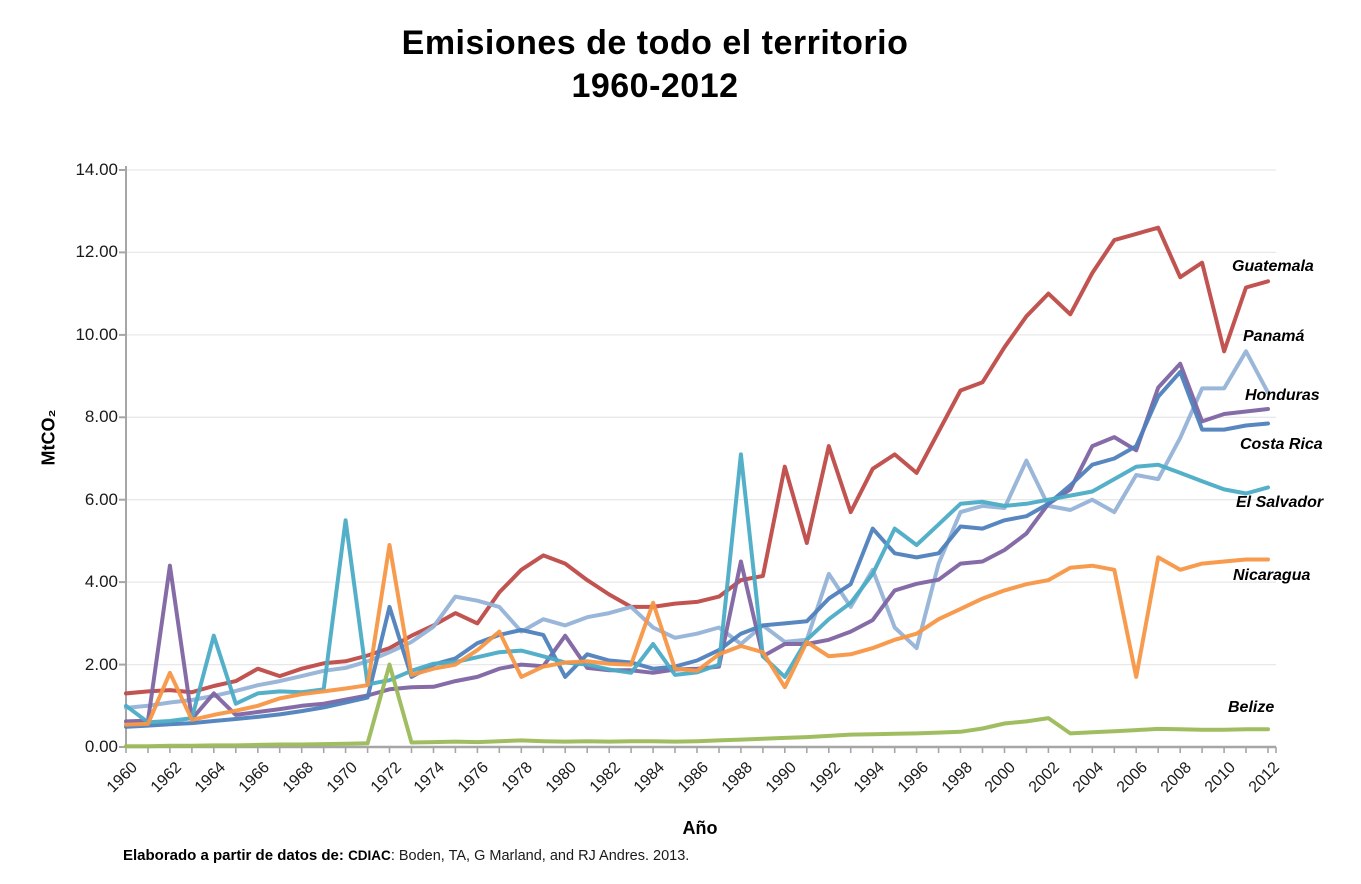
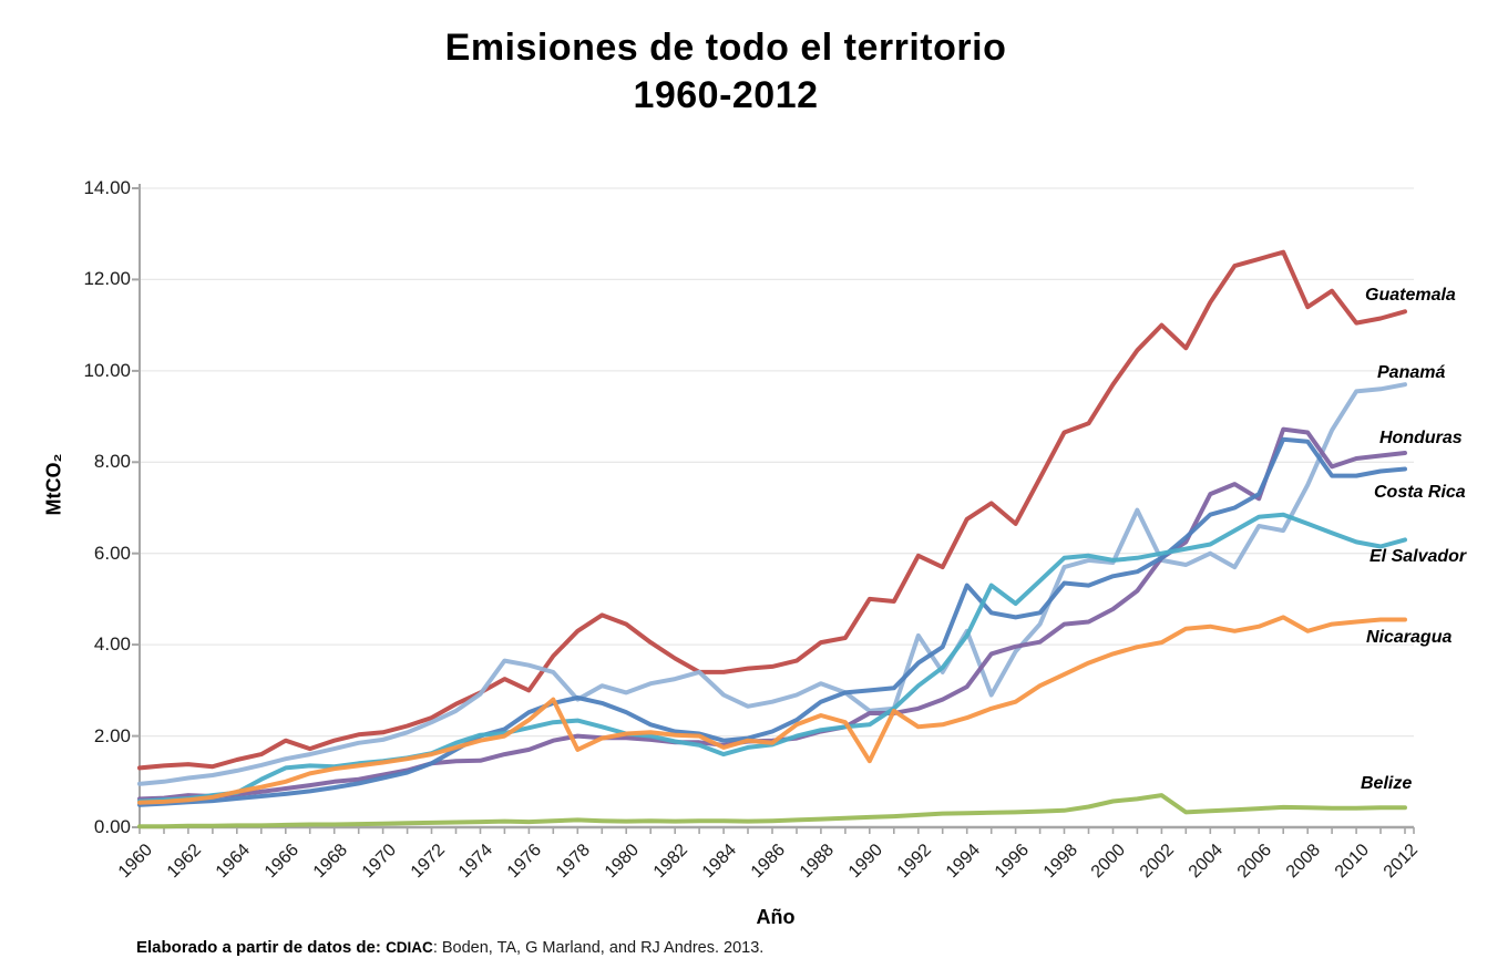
El Salvador/1960: 1.0 -> 0.6
Honduras/1962: 4.4 -> 0.7
Nicaragua/1962: 1.8 -> 0.6
Honduras/1964: 1.3 -> 0.7
El Salvador/1964: 2.7 -> 0.8
El Salvador/1970: 5.5 -> 1.4
Costa Rica/1972: 3.4 -> 1.4
Nicaragua/1972: 4.9 -> 1.6
Belize/1972: 2.0 -> 0.1
Honduras/1980: 2.7 -> 2.0
Costa Rica/1980: 1.7 -> 2.5
El Salvador/1984: 2.5 -> 1.6
Nicaragua/1984: 3.5 -> 1.8
Panamá/1988: 2.5 -> 3.1
Honduras/1988: 4.5 -> 2.1
El Salvador/1988: 7.1 -> 2.1
Guatemala/1990: 6.8 -> 5.0
El Salvador/1990: 1.7 -> 2.2
Guatemala/1992: 7.3 -> 6.0
Panamá/1996: 2.4 -> 3.9
Nicaragua/2006: 1.7 -> 4.4
Honduras/2008: 9.3 -> 8.7
Costa Rica/2008: 9.1 -> 8.4
Guatemala/2010: 9.6 -> 11.1
Panamá/2010: 8.7 -> 9.6
Panamá/2012: 8.6 -> 9.7
